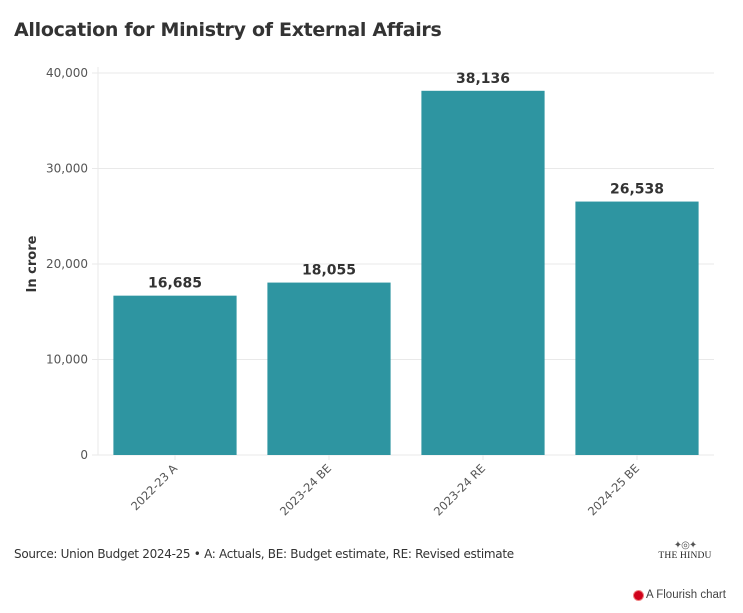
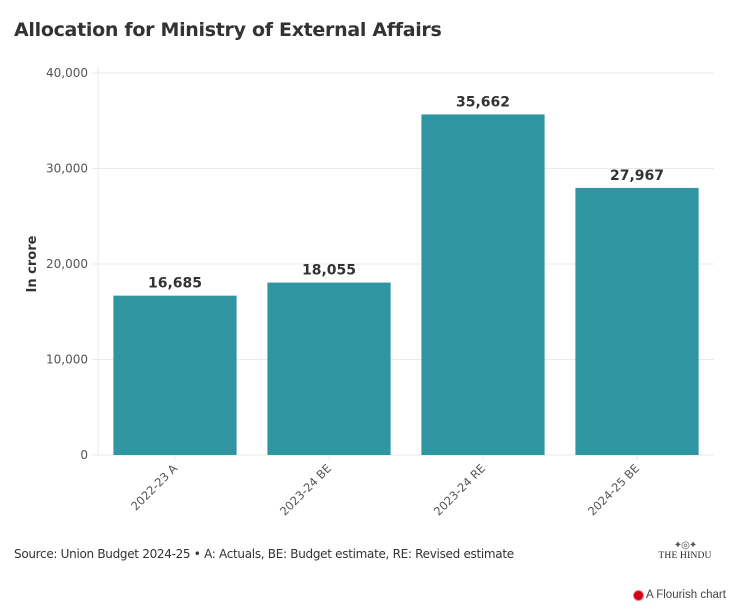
2023-24 RE: 38,136 -> 35,662
2024-25 BE: 26,538 -> 27,967
